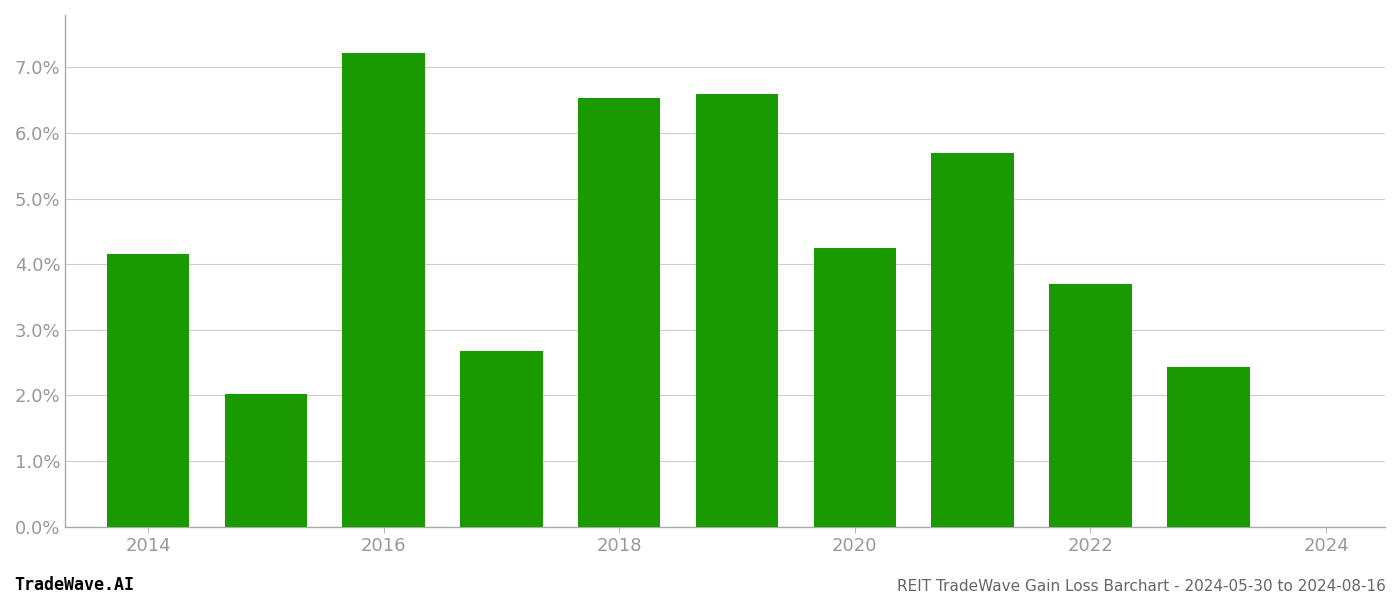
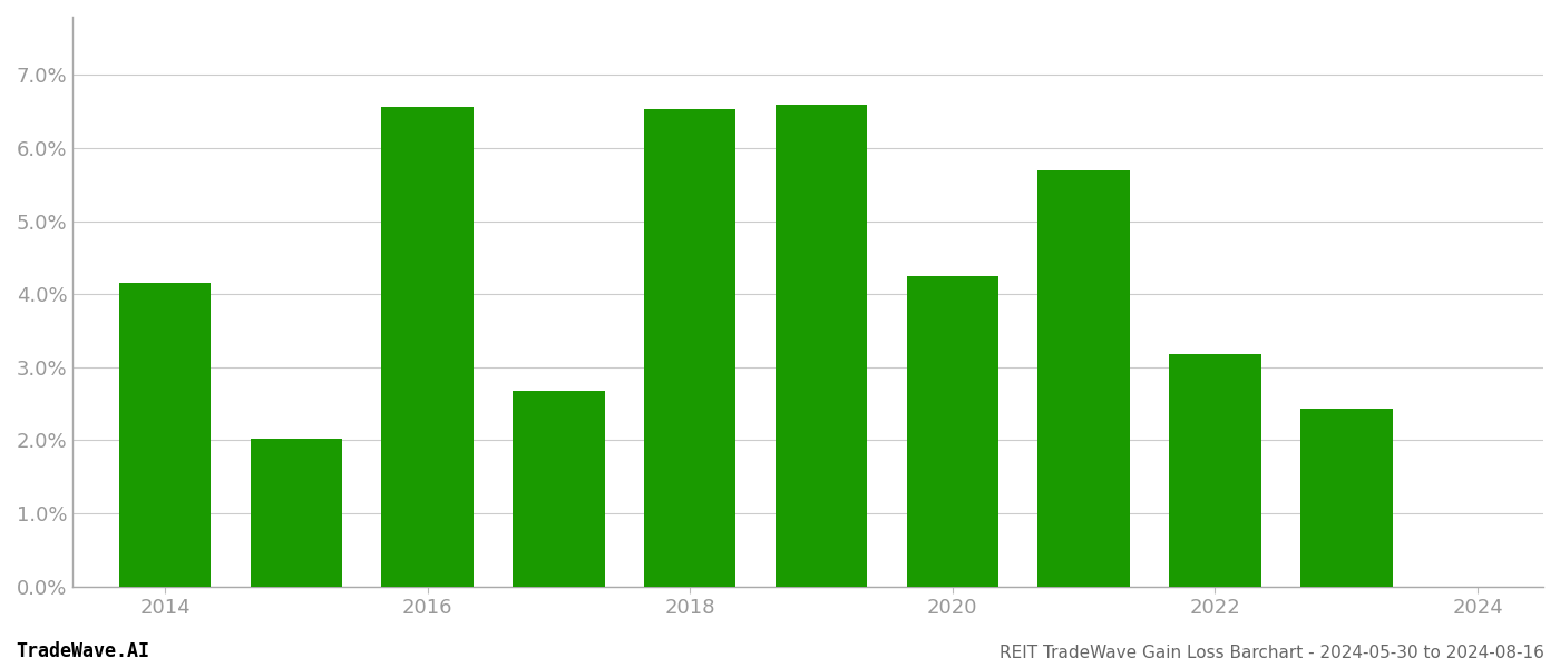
2016: 7.22% -> 6.56%
2022: 3.70% -> 3.18%
